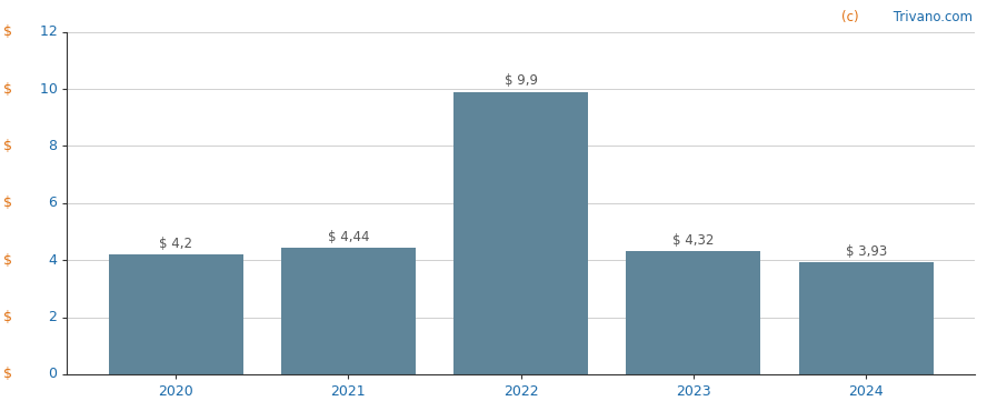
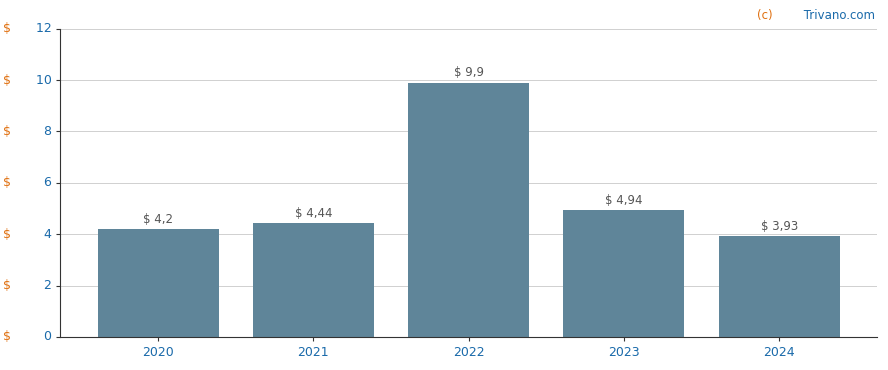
2023: 4,32 -> 4,94
